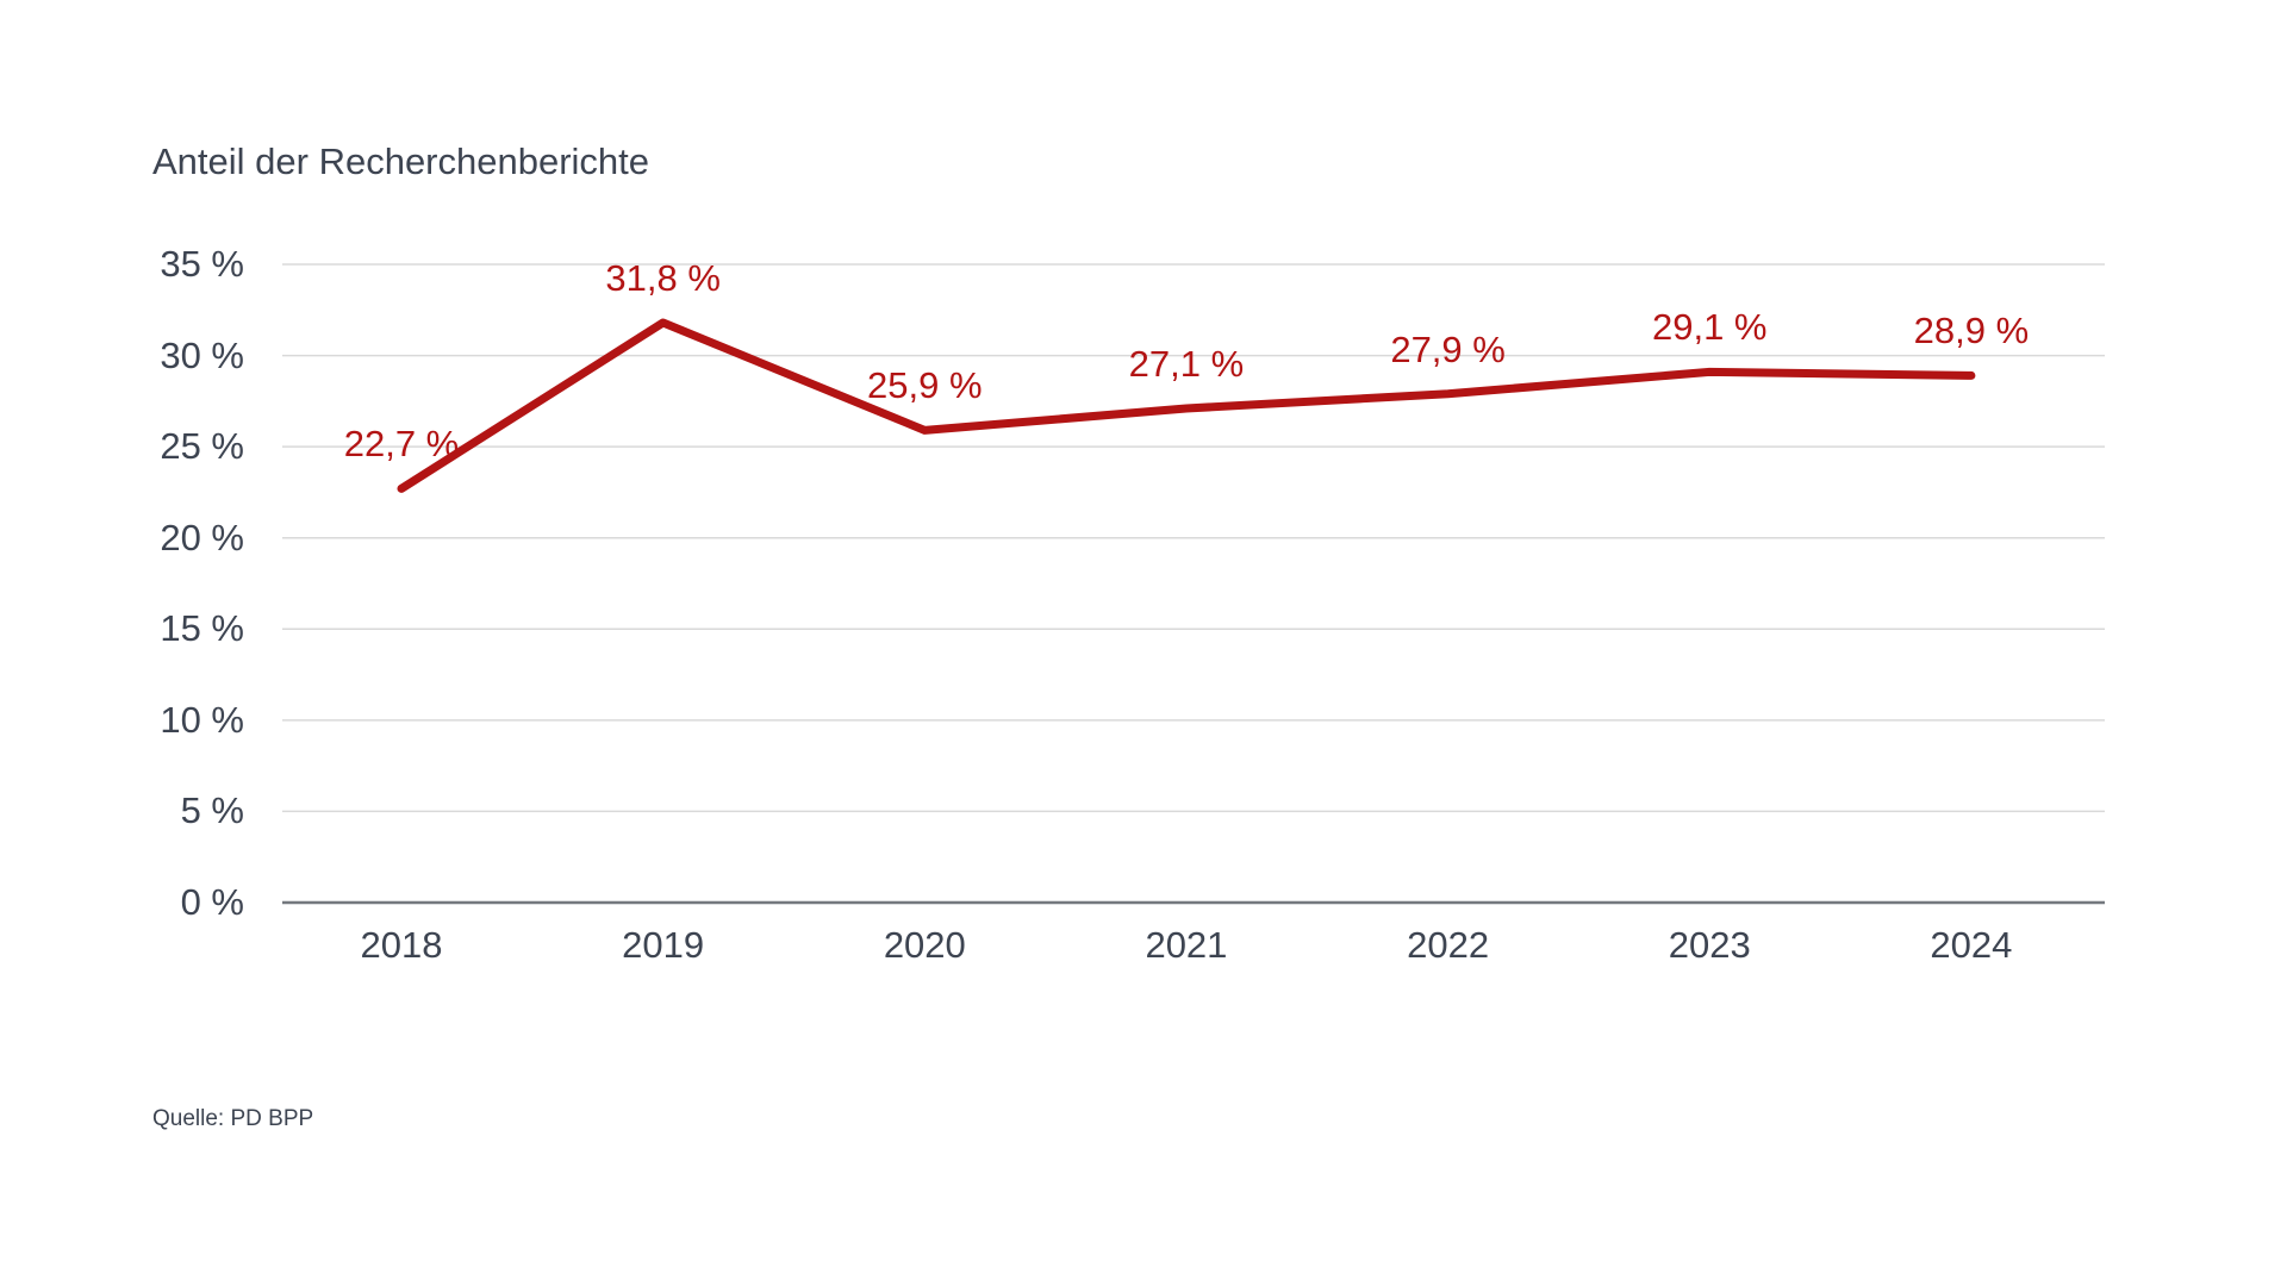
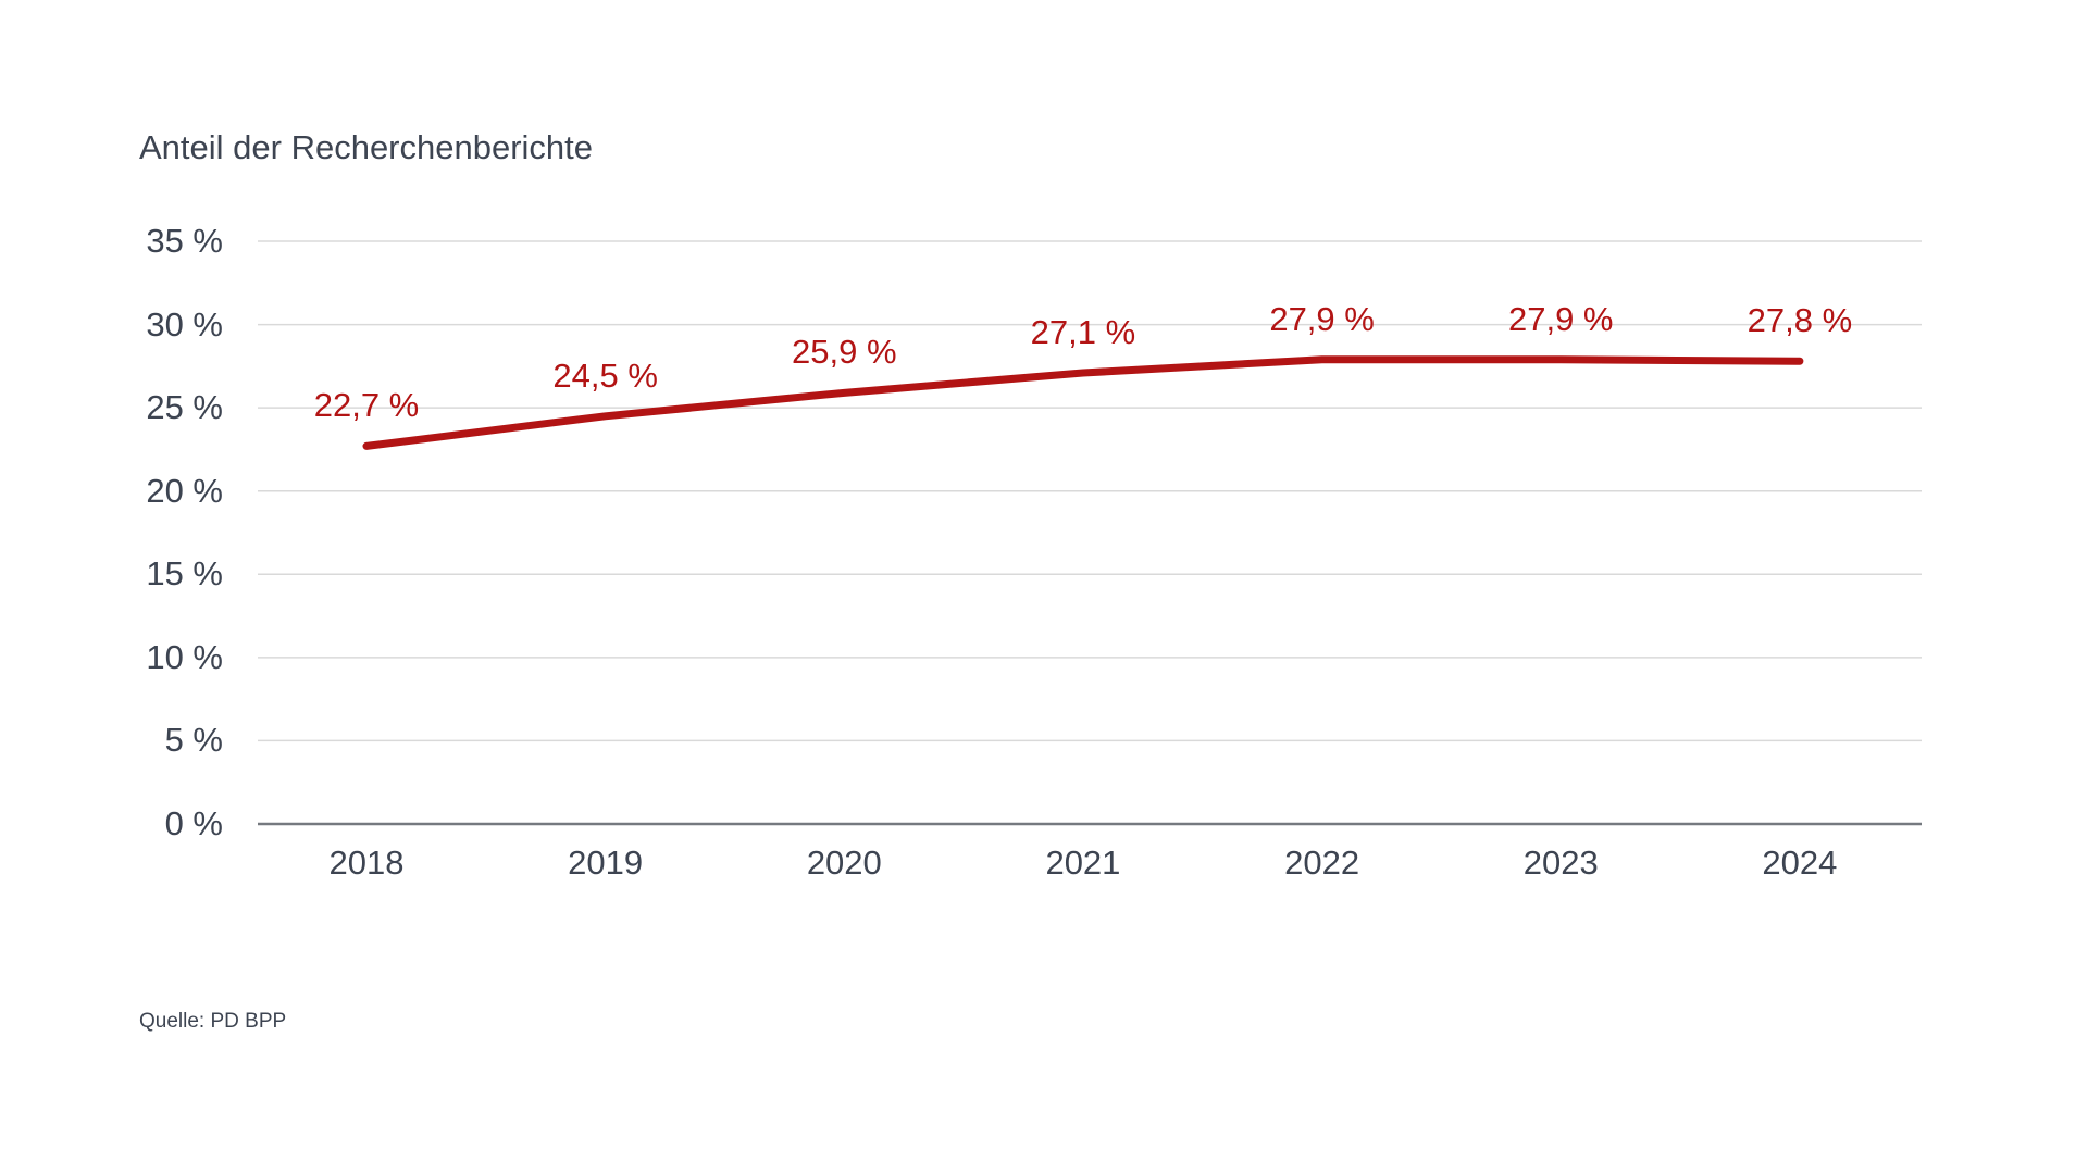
2019: 31,8 -> 24,5
2023: 29,1 -> 27,9
2024: 28,9 -> 27,8
